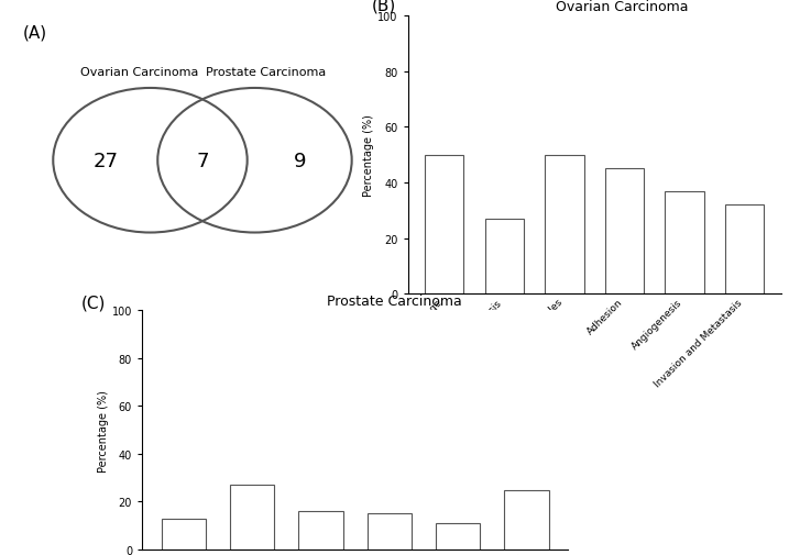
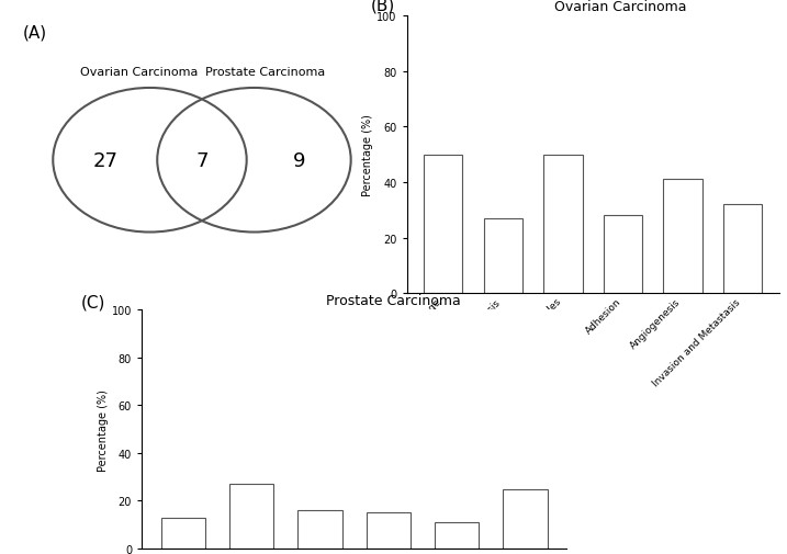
Ovarian Carcinoma/Adhesion: 45 -> 28
Ovarian Carcinoma/Angiogenesis: 37 -> 41
